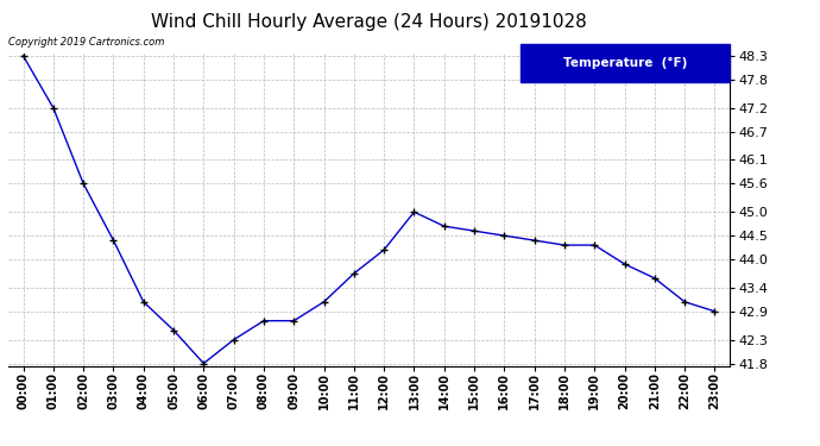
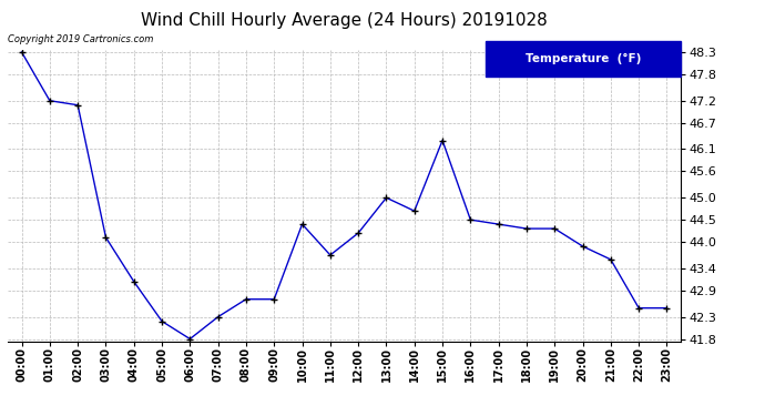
02:00: 45.6 -> 47.1
03:00: 44.4 -> 44.1
05:00: 42.5 -> 42.2
10:00: 43.1 -> 44.4
15:00: 44.6 -> 46.3
22:00: 43.1 -> 42.5
23:00: 42.9 -> 42.5
